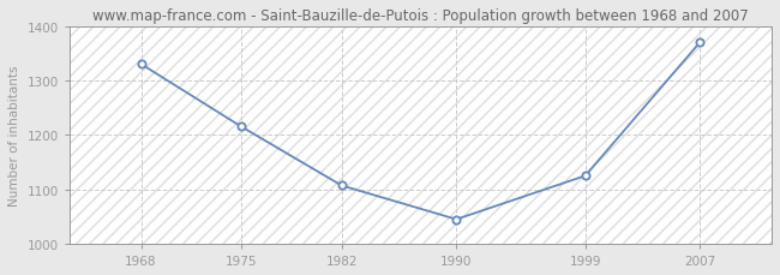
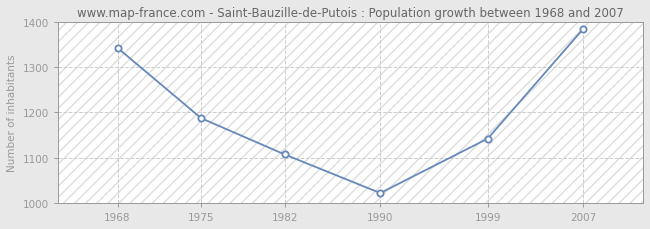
1968: 1330 -> 1342
1975: 1215 -> 1187
1990: 1045 -> 1022
1999: 1125 -> 1142
2007: 1370 -> 1384
